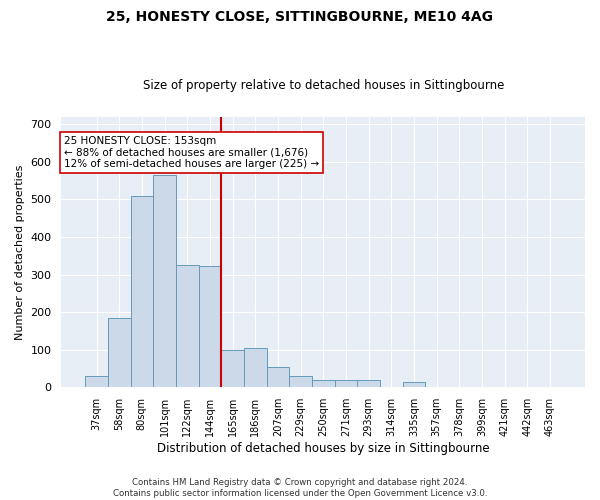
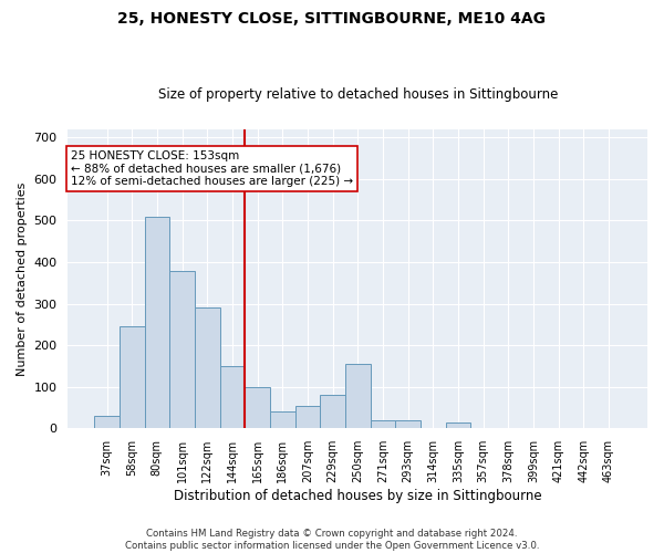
58sqm: 185 -> 245
101sqm: 565 -> 380
122sqm: 325 -> 290
144sqm: 322 -> 150
186sqm: 105 -> 40
229sqm: 30 -> 80
250sqm: 20 -> 155
